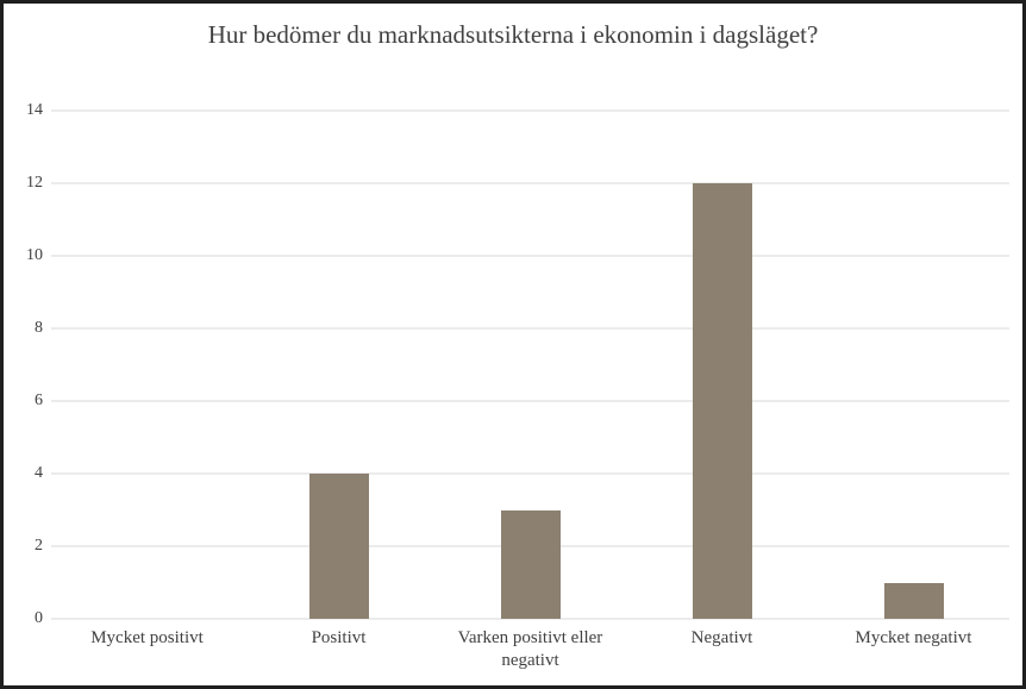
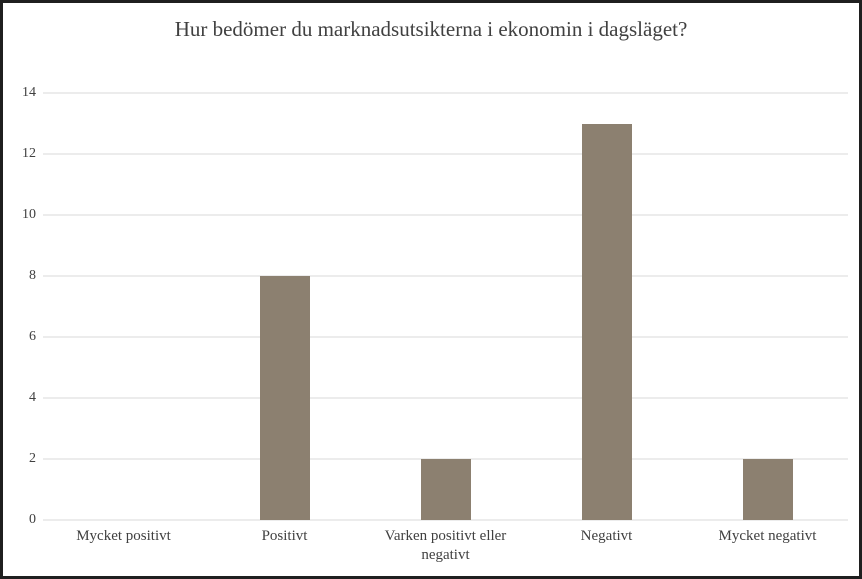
Positivt: 4 -> 8
Varken positivt eller negativt: 3 -> 2
Negativt: 12 -> 13
Mycket negativt: 1 -> 2
